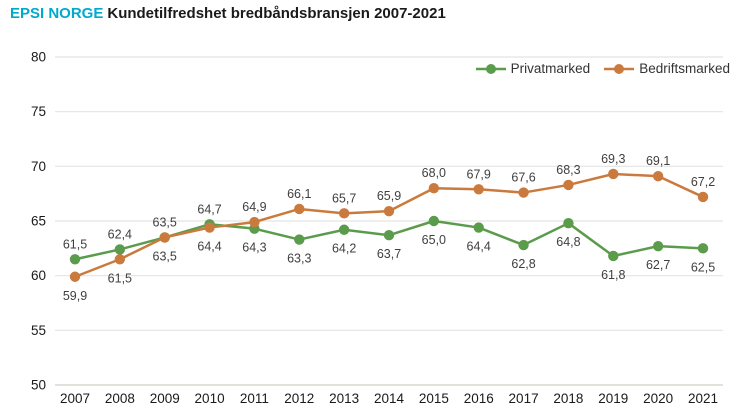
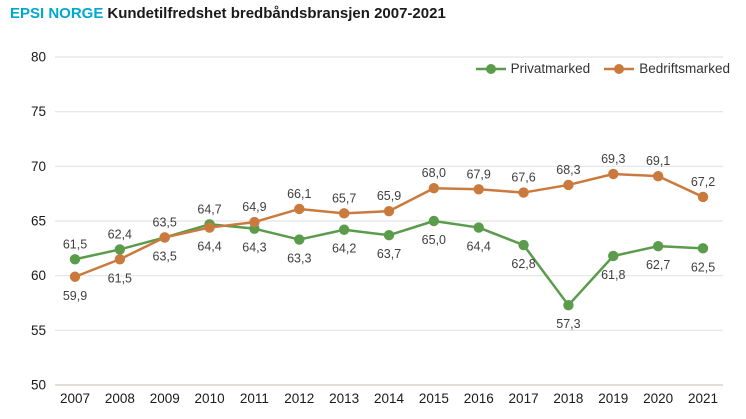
Privatmarked/2018: 64,8 -> 57,3
